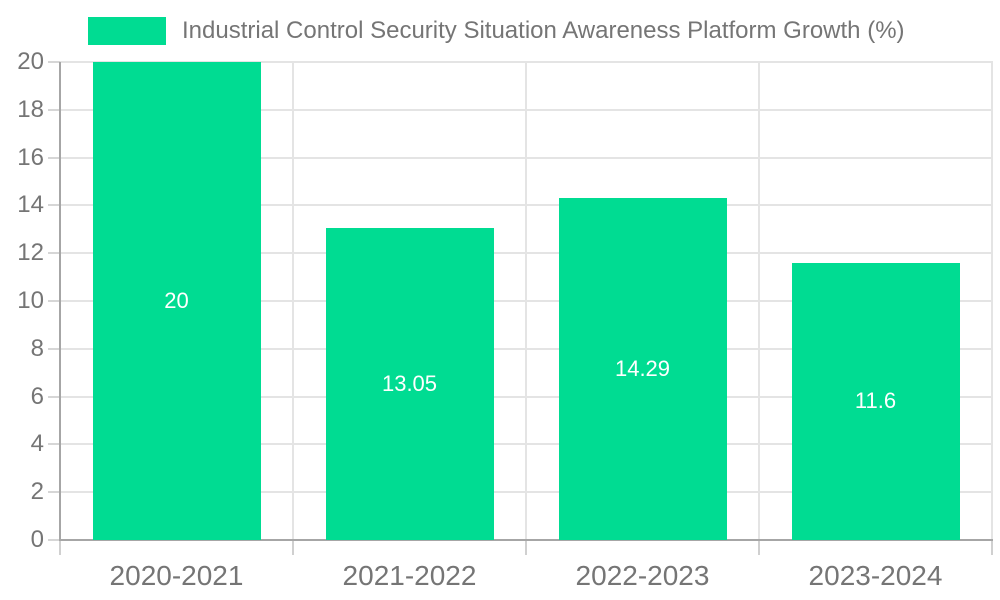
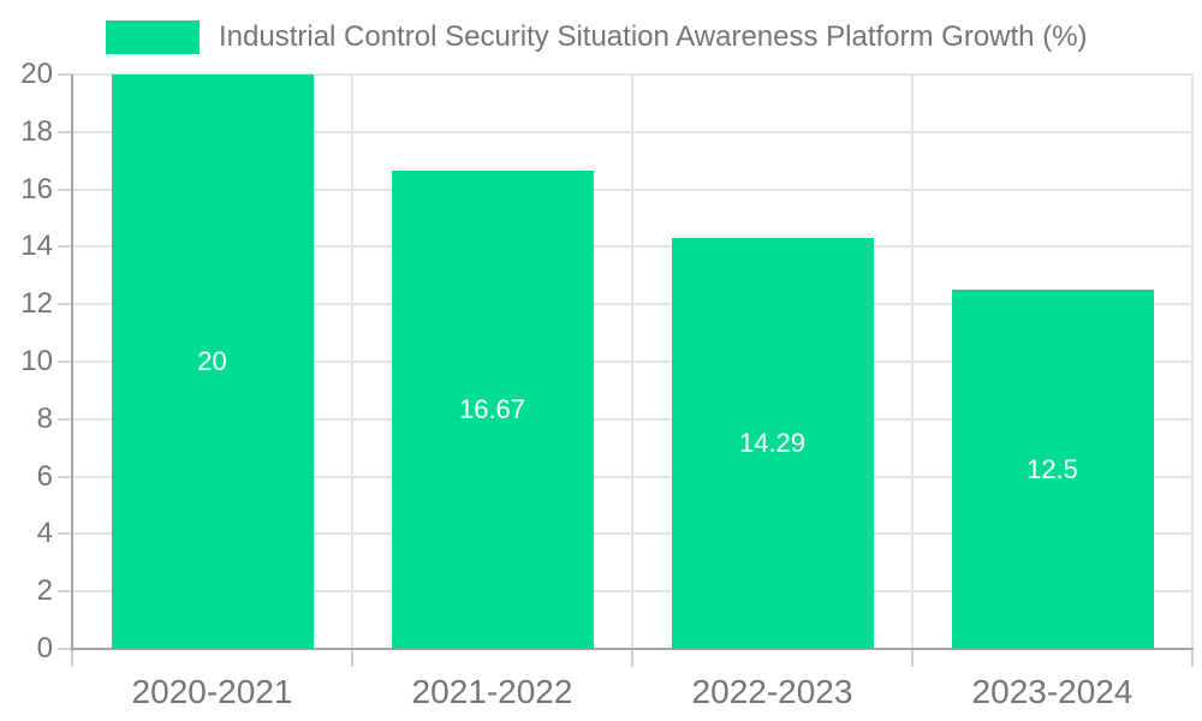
2021-2022: 13.05 -> 16.67
2023-2024: 11.6 -> 12.5
